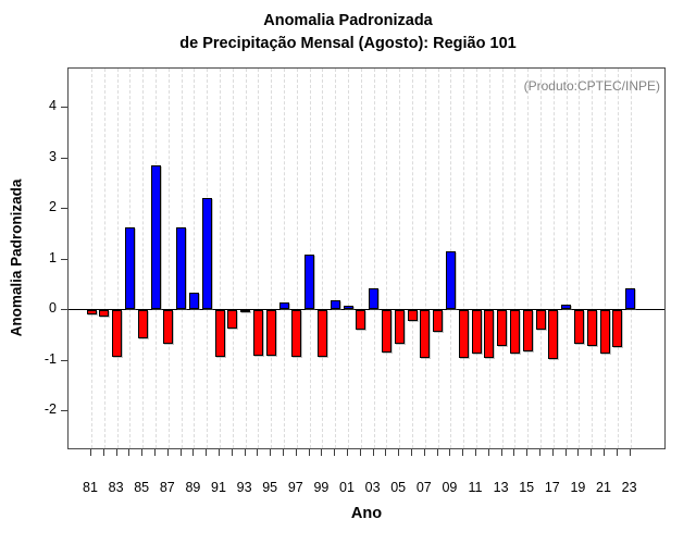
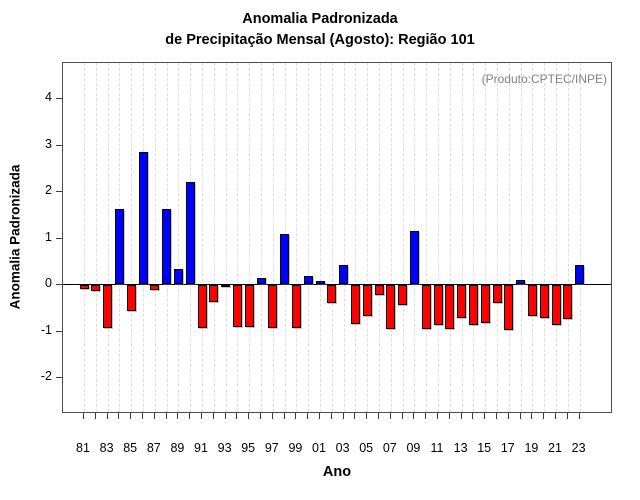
87: -0.7 -> -0.1
